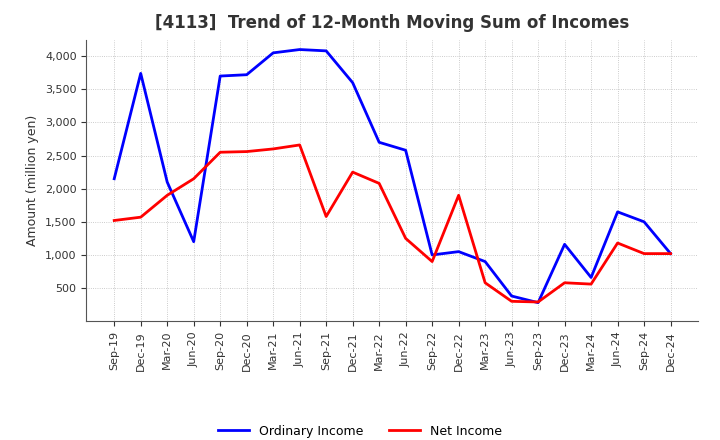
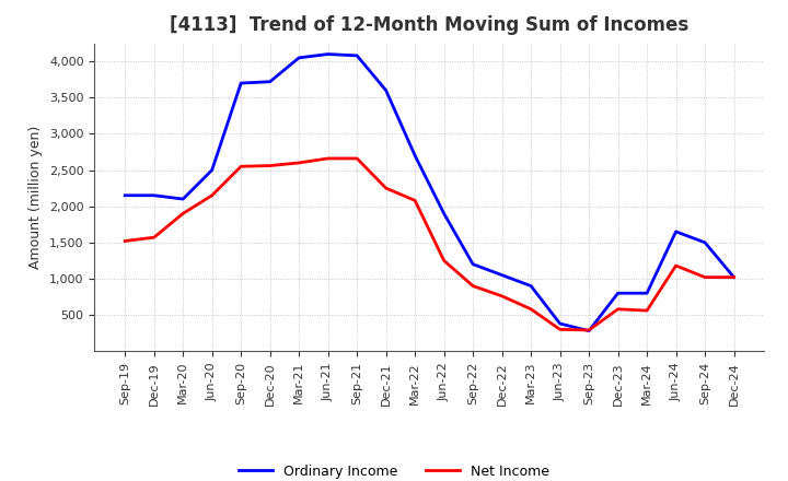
Ordinary Income/Dec-19: 3,740 -> 2,150
Ordinary Income/Jun-20: 1,200 -> 2,500
Net Income/Sep-21: 1,580 -> 2,660
Ordinary Income/Jun-22: 2,580 -> 1,900
Ordinary Income/Sep-22: 1,000 -> 1,200
Net Income/Dec-22: 1,900 -> 760
Ordinary Income/Dec-23: 1,160 -> 800
Ordinary Income/Mar-24: 660 -> 800
